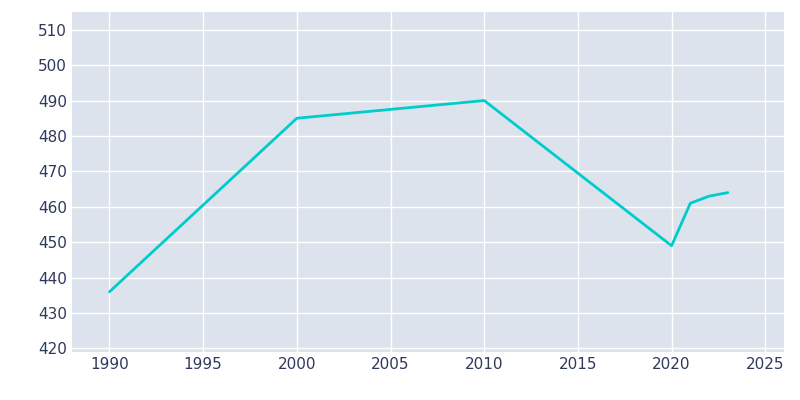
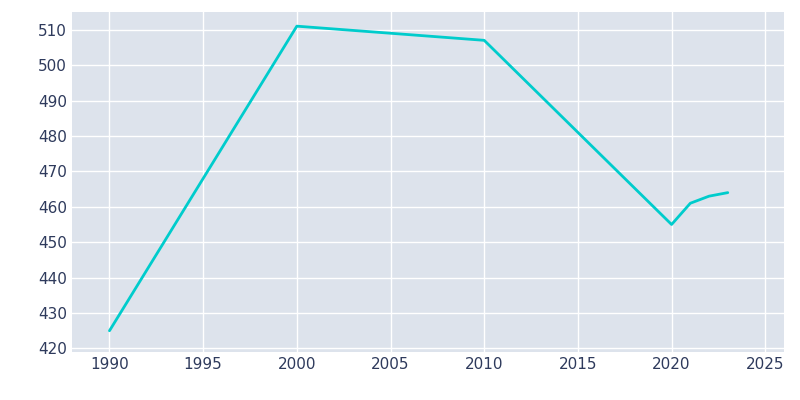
1990: 436 -> 425
2000: 485 -> 511
2010: 490 -> 507
2020: 449 -> 455
